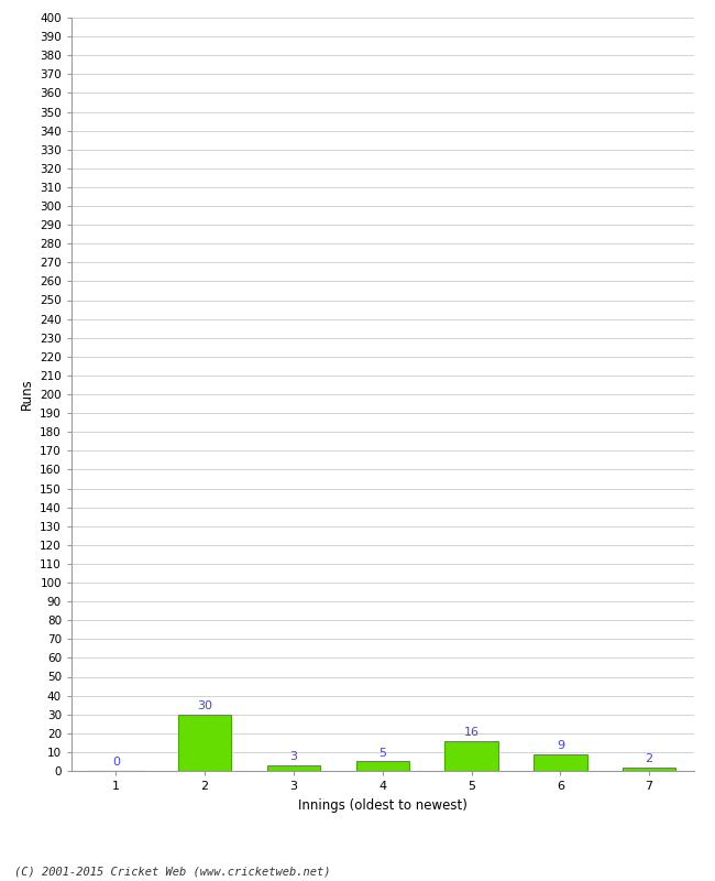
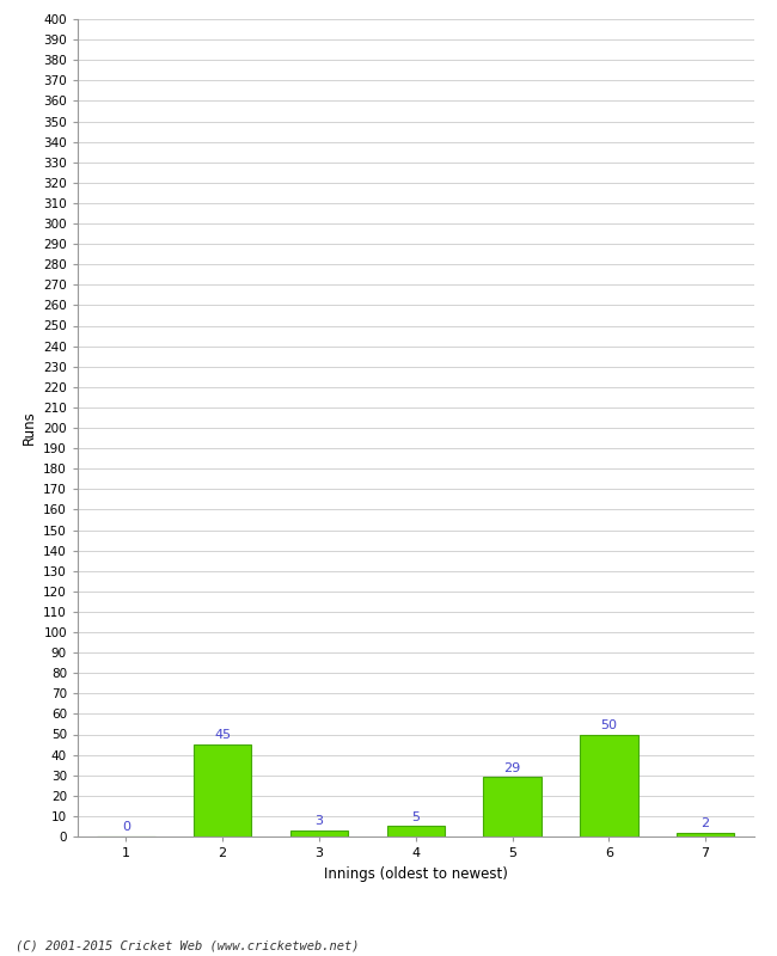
2: 30 -> 45
5: 16 -> 29
6: 9 -> 50
